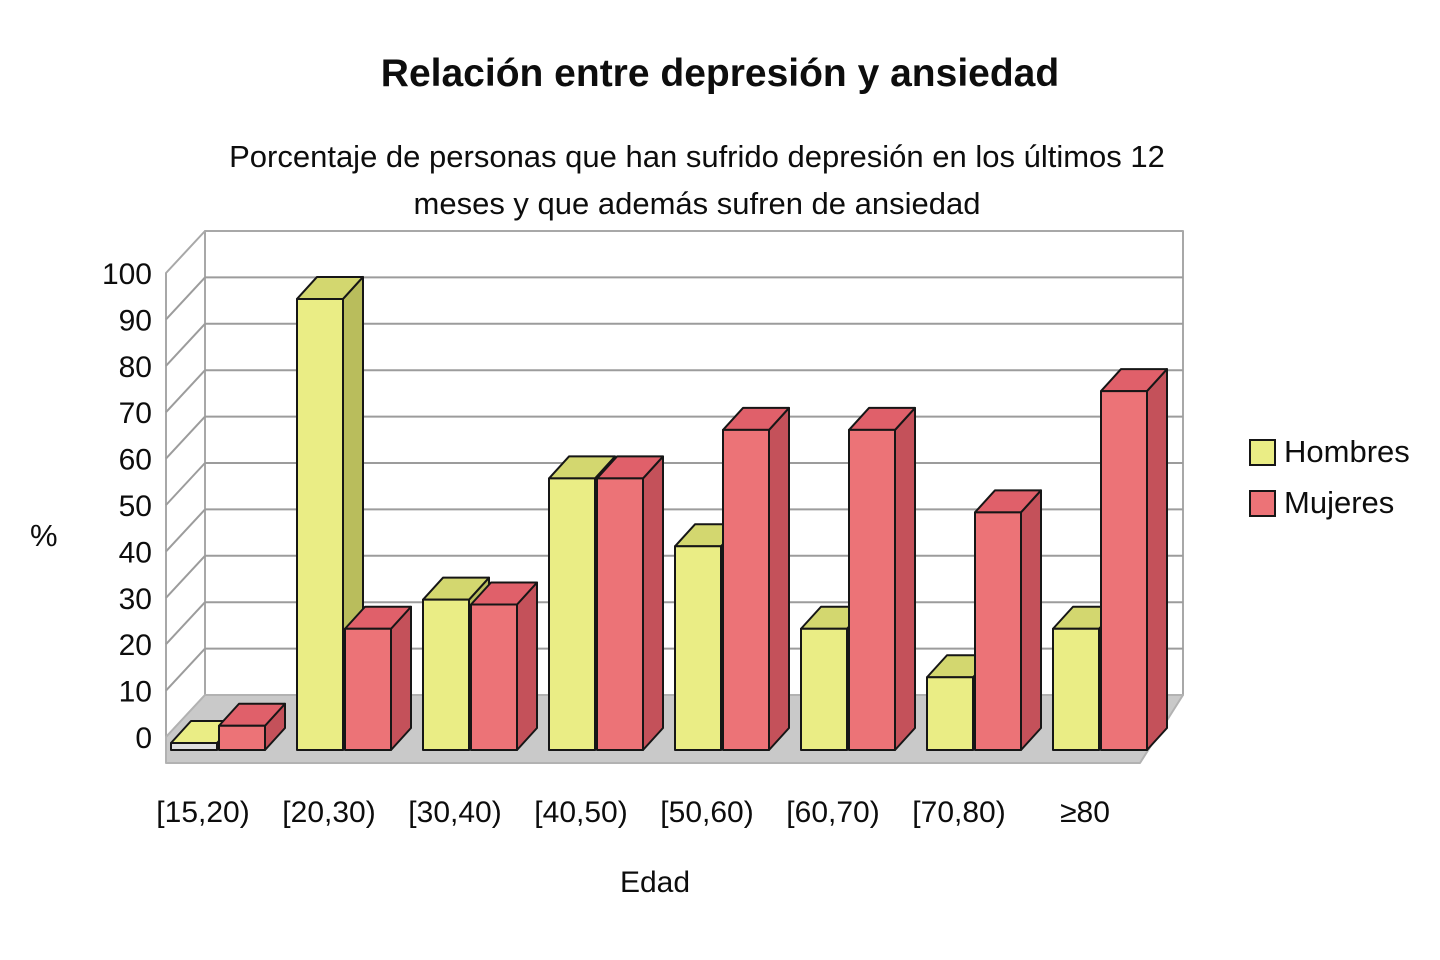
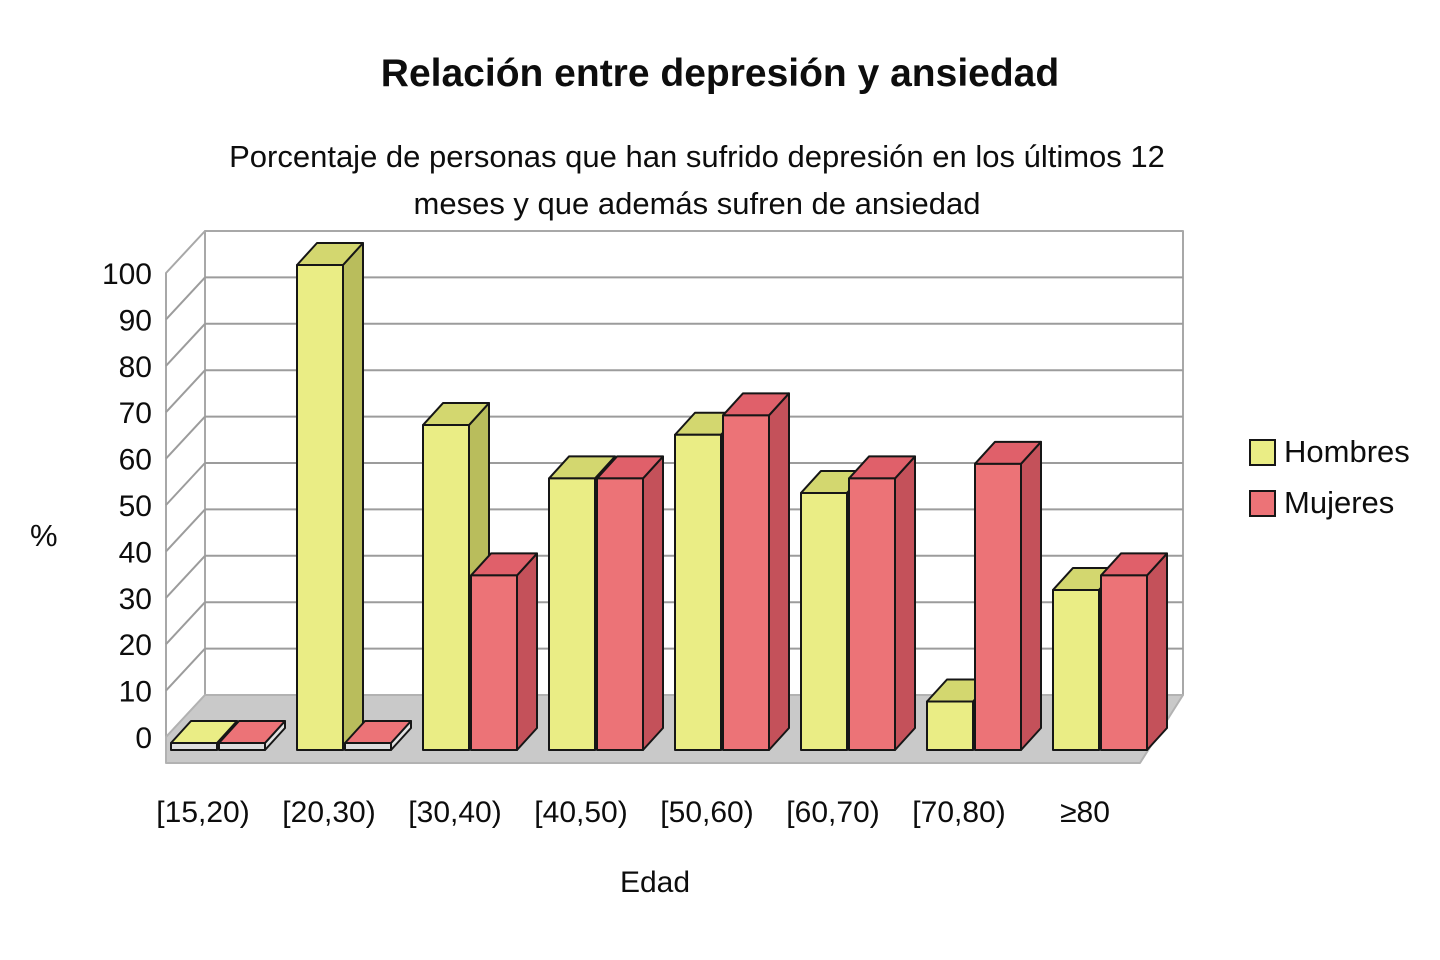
Mujeres/[15,20): 5 -> 1
Hombres/[20,30): 93 -> 100
Mujeres/[20,30): 25 -> 1
Hombres/[30,40): 31 -> 67
Mujeres/[30,40): 30 -> 36
Hombres/[50,60): 42 -> 65
Mujeres/[50,60): 66 -> 69
Hombres/[60,70): 25 -> 53
Mujeres/[60,70): 66 -> 56
Hombres/[70,80): 15 -> 10
Mujeres/[70,80): 49 -> 59
Hombres/≥80: 25 -> 33
Mujeres/≥80: 74 -> 36
